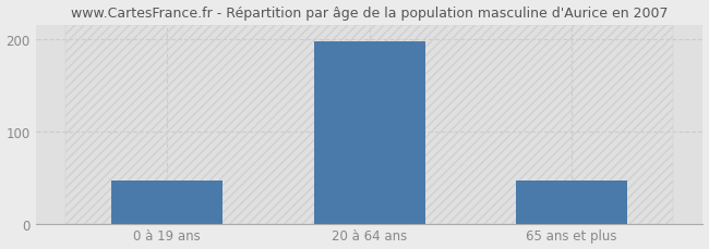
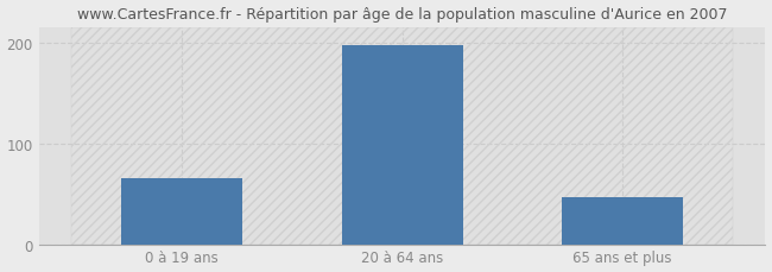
0 à 19 ans: 46 -> 65
